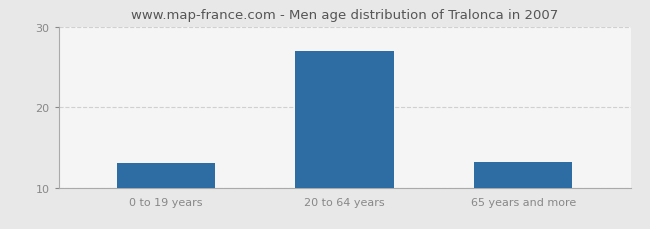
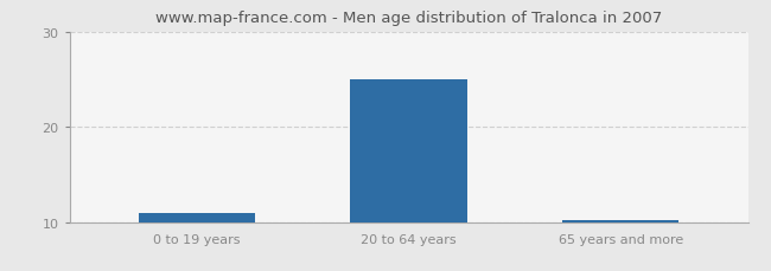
0 to 19 years: 13.0 -> 11.0
20 to 64 years: 27.0 -> 25.0
65 years and more: 13.2 -> 10.2
